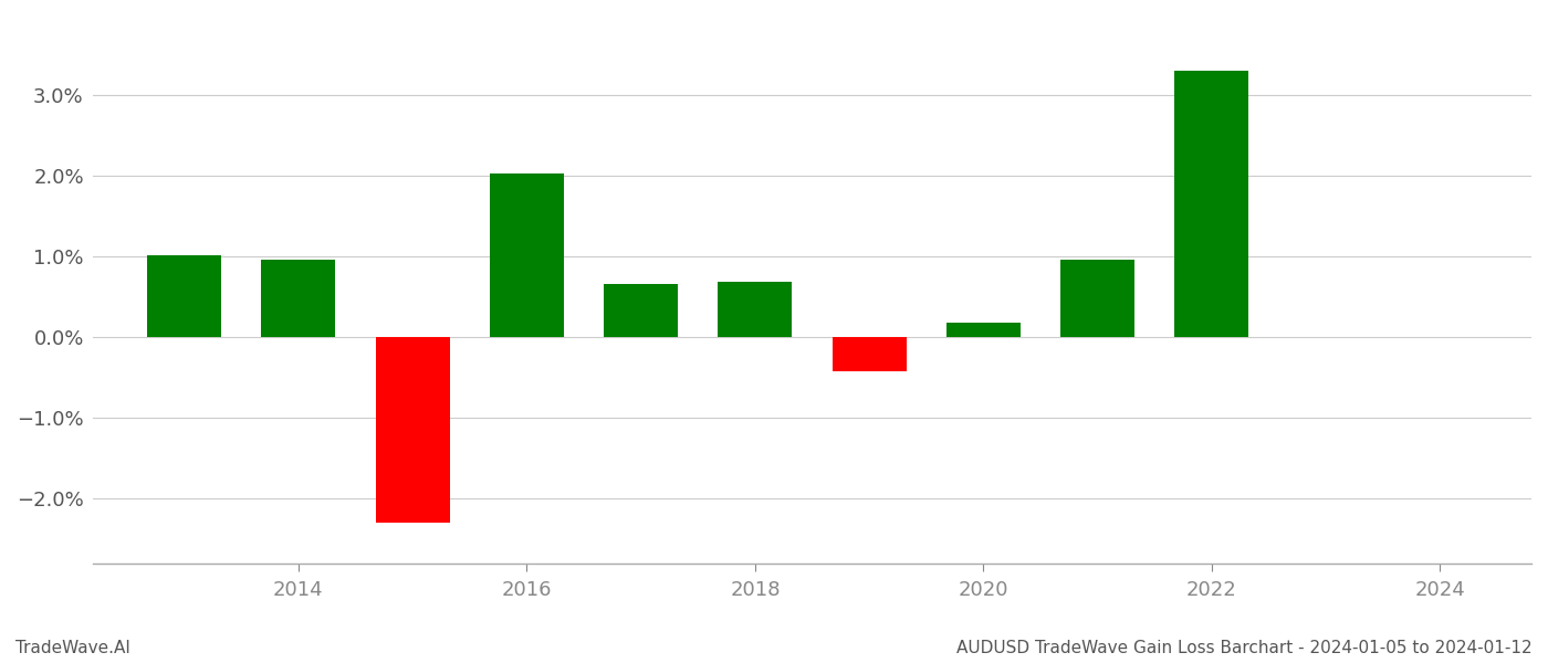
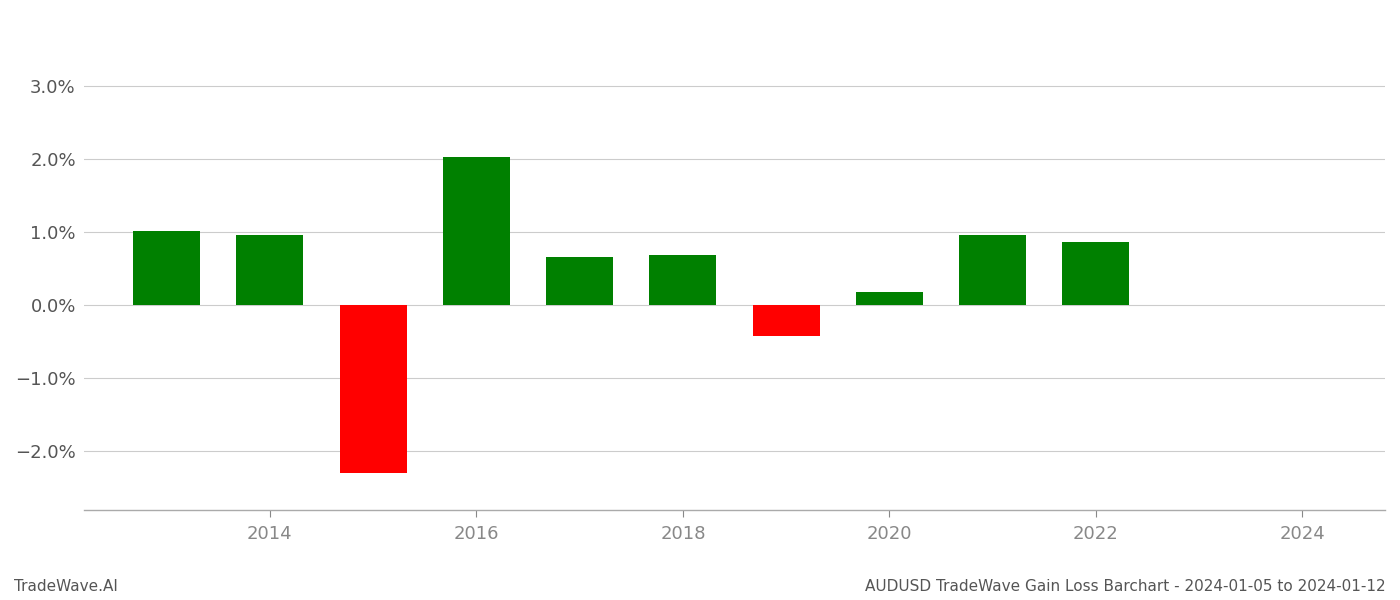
2022: 3.30% -> 0.86%
